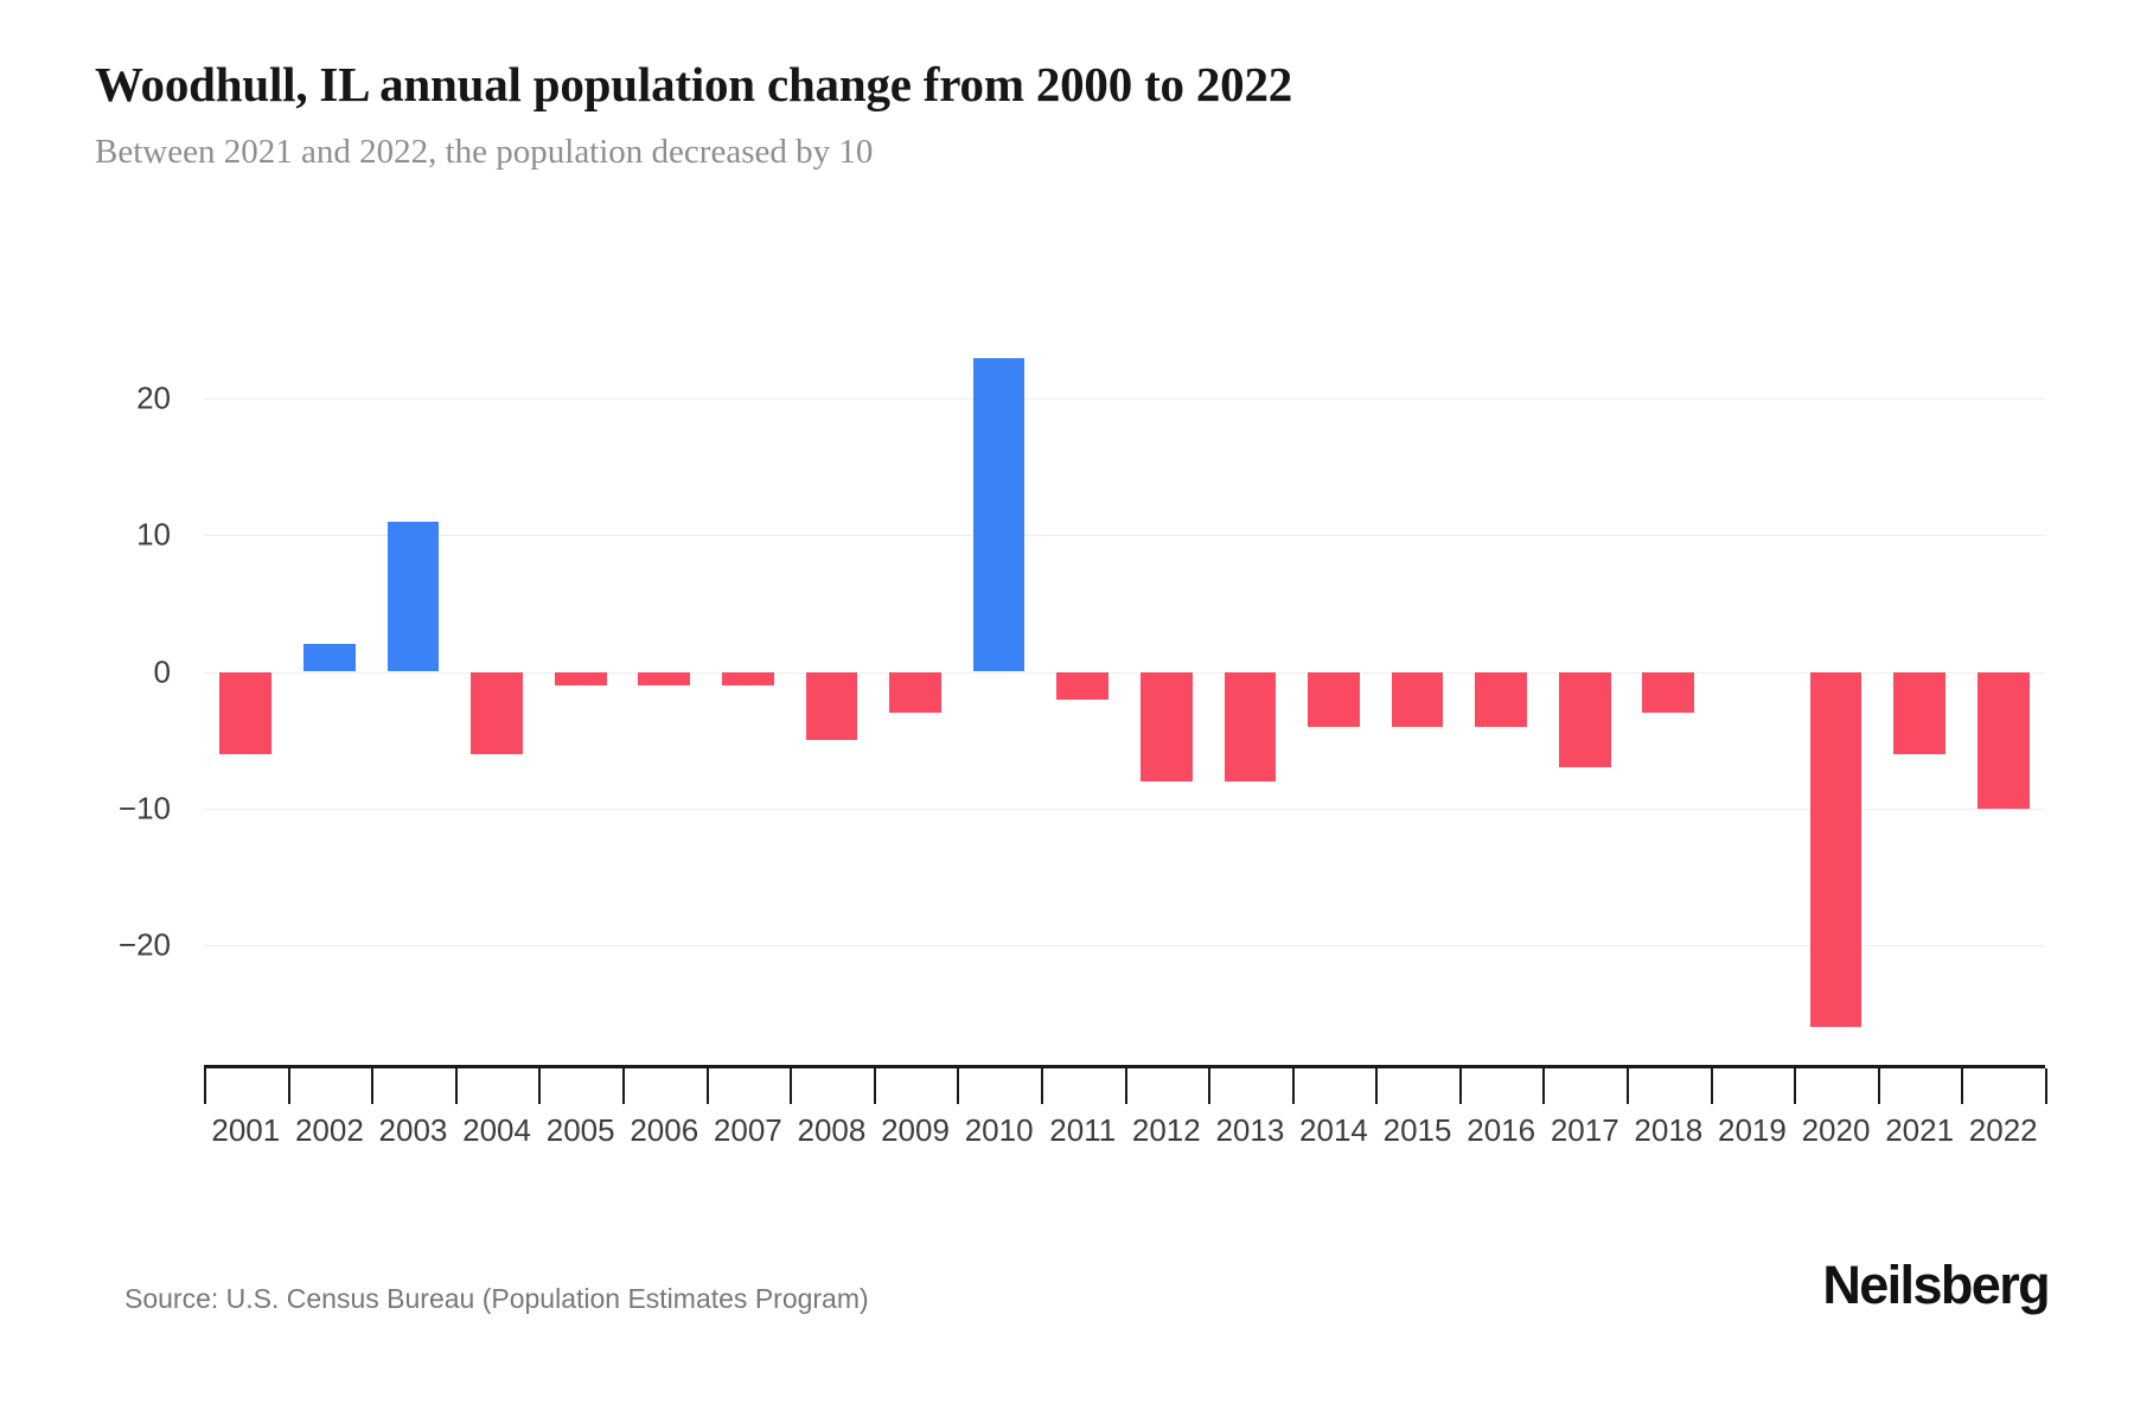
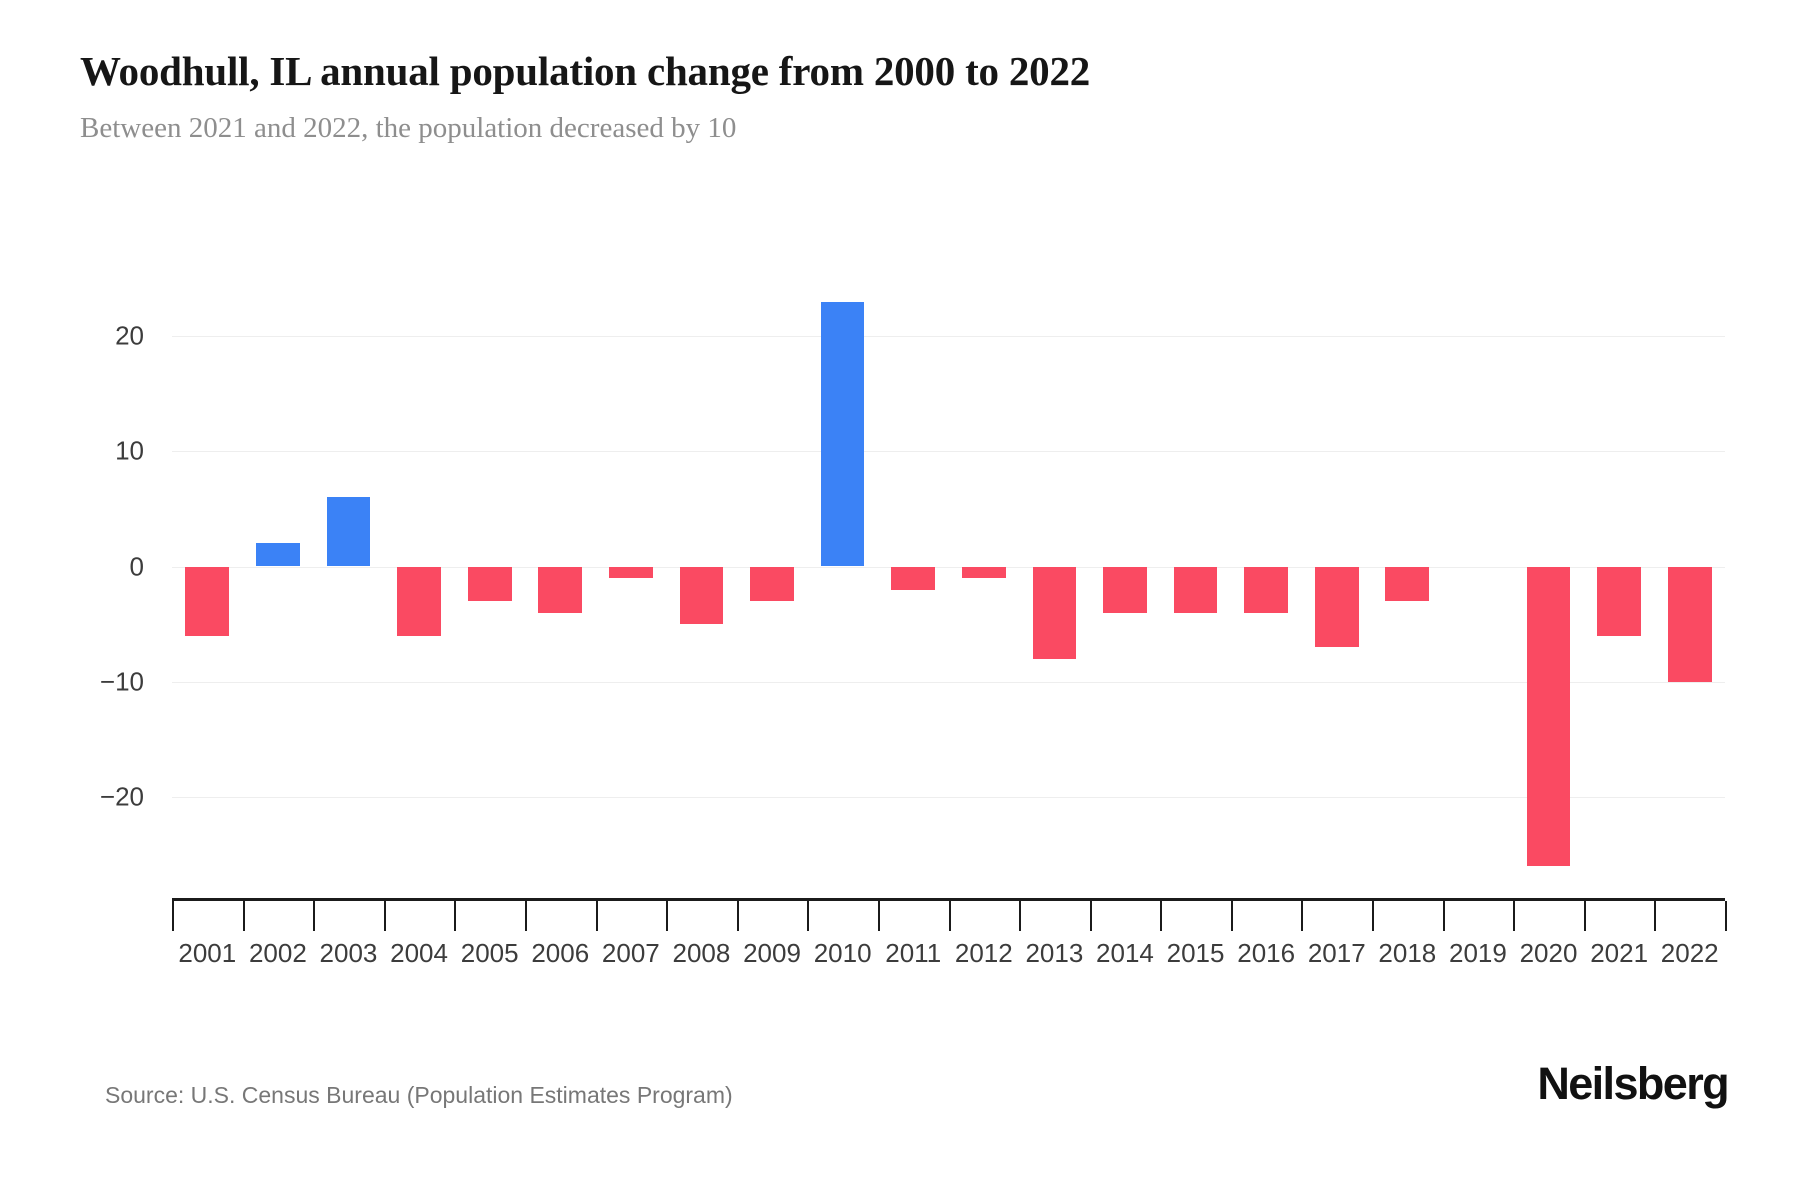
2003: 11 -> 6
2005: -1 -> -3
2006: -1 -> -4
2012: -8 -> -1
